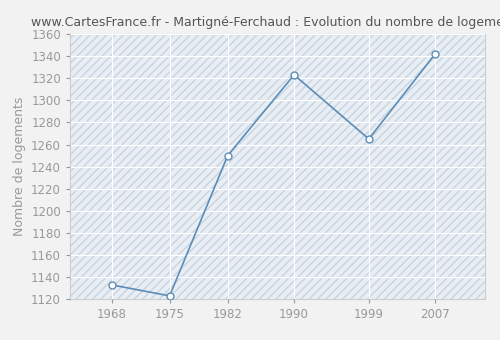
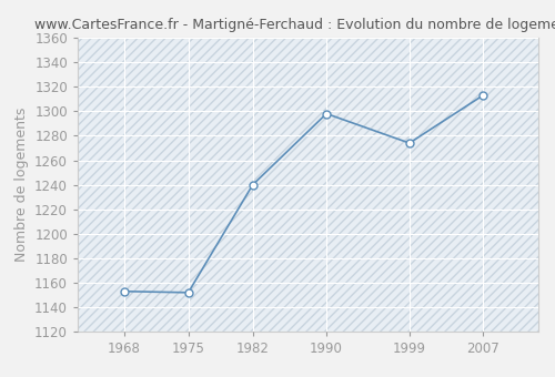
1968: 1133 -> 1153
1975: 1123 -> 1152
1982: 1250 -> 1240
1990: 1323 -> 1298
1999: 1265 -> 1274
2007: 1342 -> 1313
